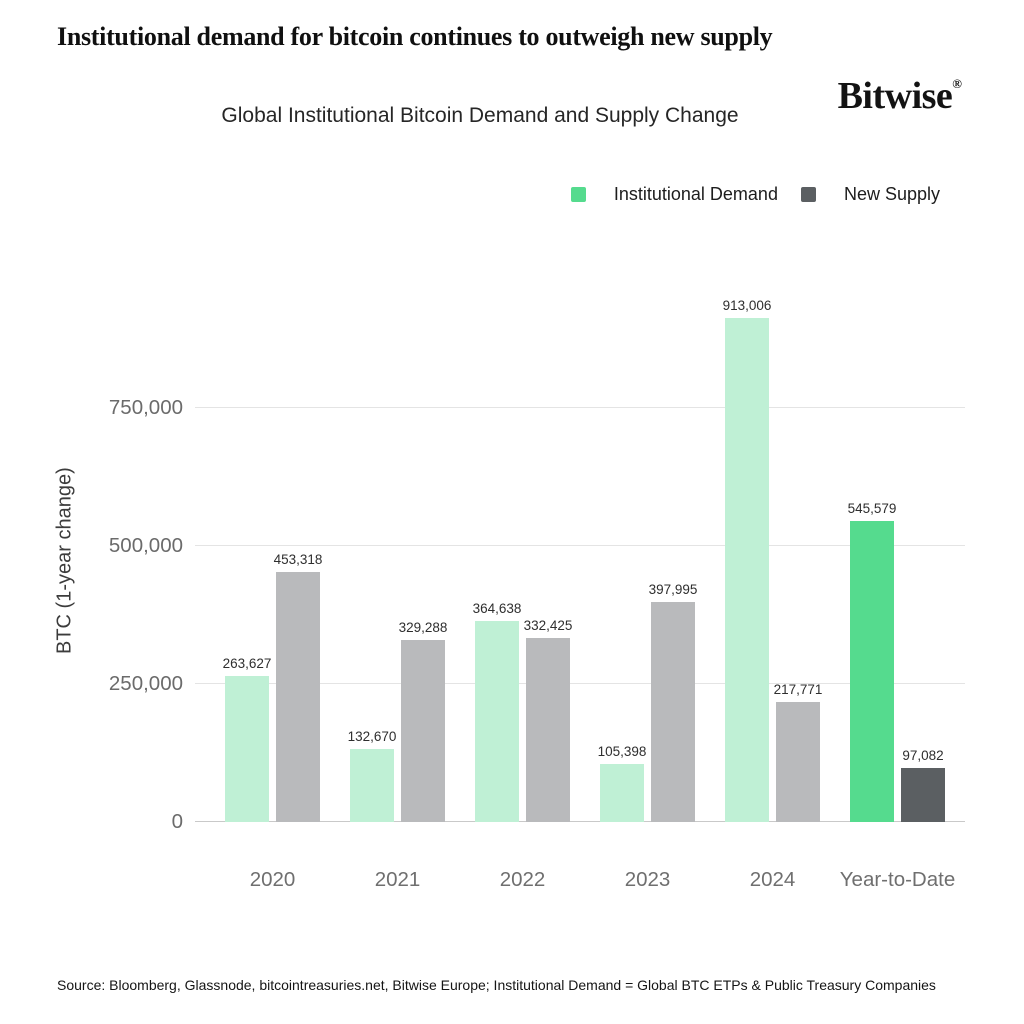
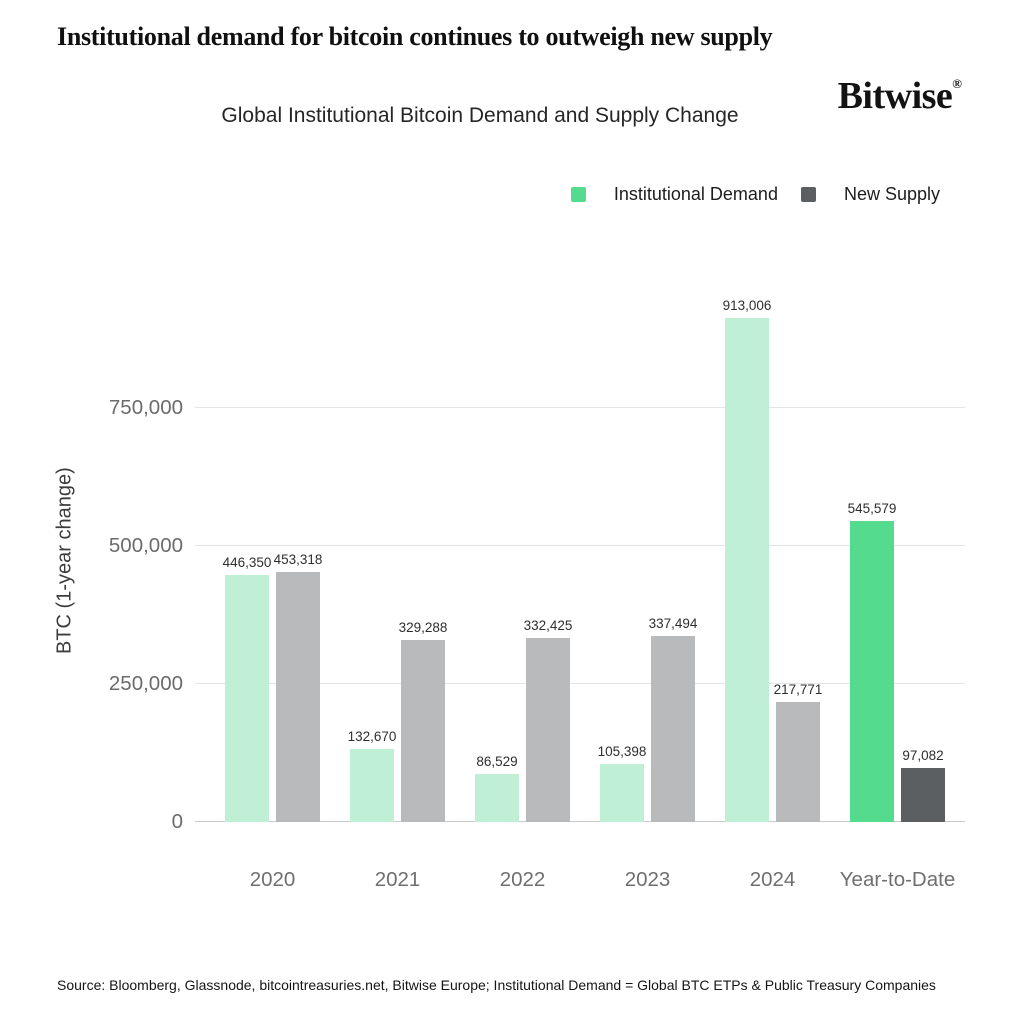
Institutional Demand/2020: 263,627 -> 446,350
Institutional Demand/2022: 364,638 -> 86,529
New Supply/2023: 397,995 -> 337,494
